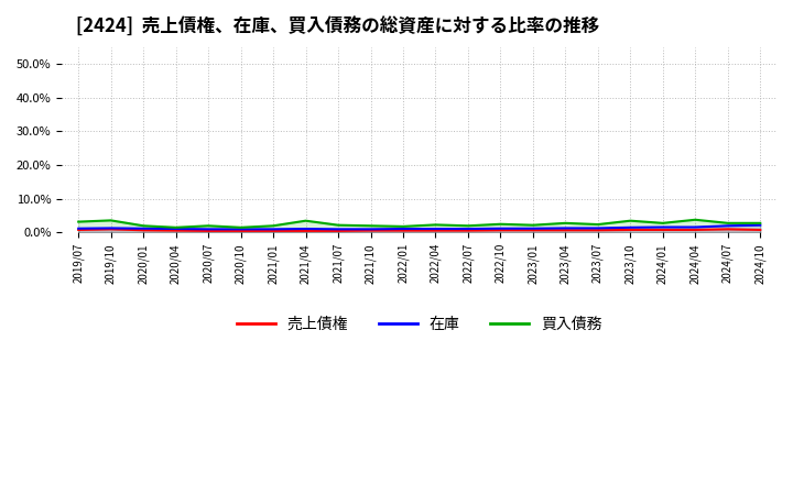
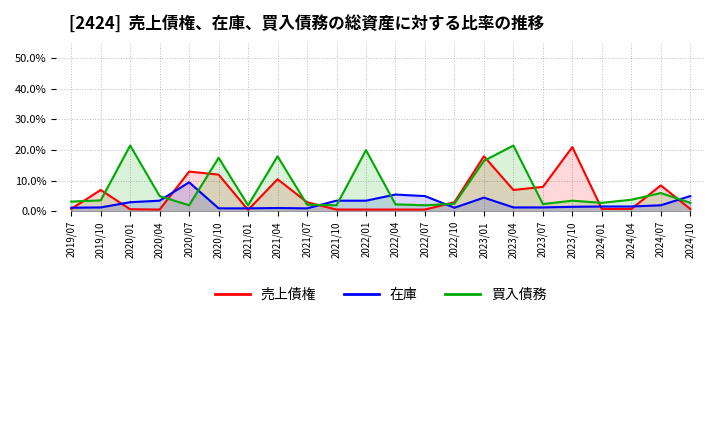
売上債権/2019/10: 1.0% -> 7.0%
在庫/2020/01: 1.2% -> 3.0%
買入債務/2020/01: 2.0% -> 21.5%
在庫/2020/04: 1.1% -> 3.5%
買入債務/2020/04: 1.5% -> 5.0%
売上債権/2020/07: 0.5% -> 13.0%
在庫/2020/07: 1.0% -> 9.5%
売上債権/2020/10: 0.5% -> 12.0%
買入債務/2020/10: 1.5% -> 17.5%
売上債権/2021/04: 0.5% -> 10.5%
買入債務/2021/04: 3.5% -> 18.0%
売上債権/2021/07: 0.5% -> 3.0%
在庫/2021/10: 1.0% -> 3.5%
在庫/2022/01: 1.1% -> 3.5%
買入債務/2022/01: 1.8% -> 20.0%
在庫/2022/04: 1.1% -> 5.5%
在庫/2022/07: 1.1% -> 5.0%
売上債権/2022/10: 0.7% -> 3.0%
売上債権/2023/01: 0.7% -> 18.0%
在庫/2023/01: 1.2% -> 4.5%
買入債務/2023/01: 2.2% -> 16.5%
売上債権/2023/04: 0.7% -> 7.0%
買入債務/2023/04: 2.8% -> 21.5%
売上債権/2023/07: 0.7% -> 8.0%
売上債権/2023/10: 0.8% -> 21.0%
売上債権/2024/07: 1.0% -> 8.5%
買入債務/2024/07: 2.8% -> 6.0%
在庫/2024/10: 2.2% -> 5.0%
